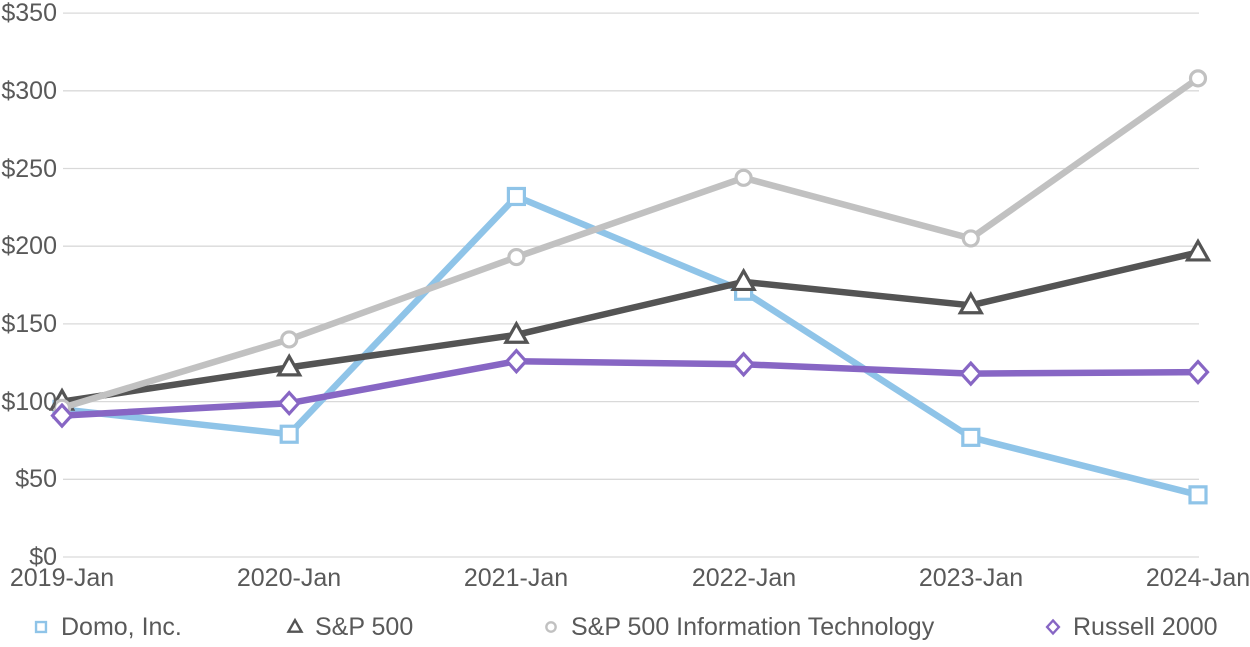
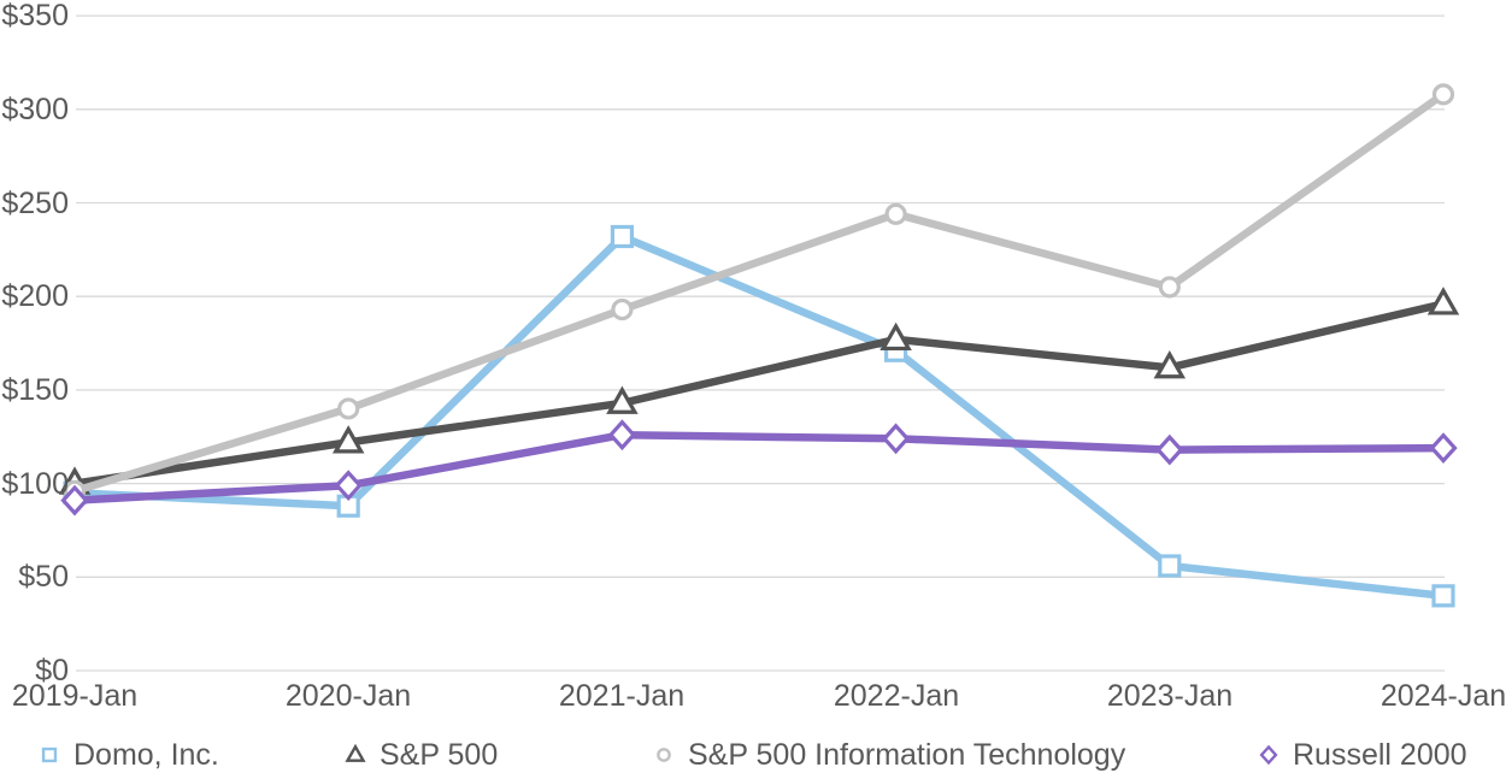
Domo, Inc./2020-Jan: $79 -> $88
Domo, Inc./2023-Jan: $77 -> $56
